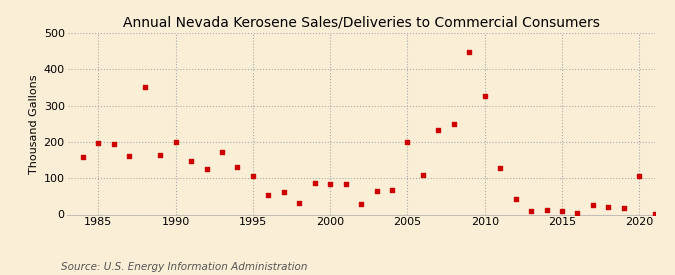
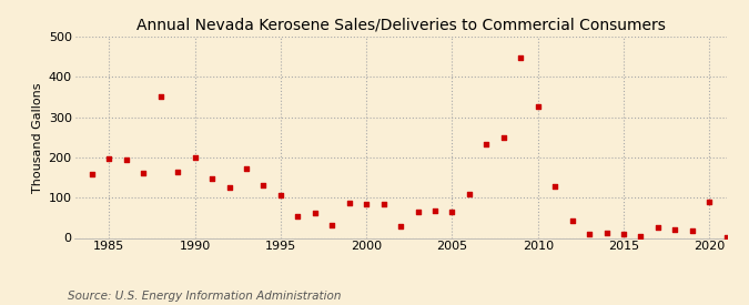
2005: 200 -> 65
2020: 105 -> 90
